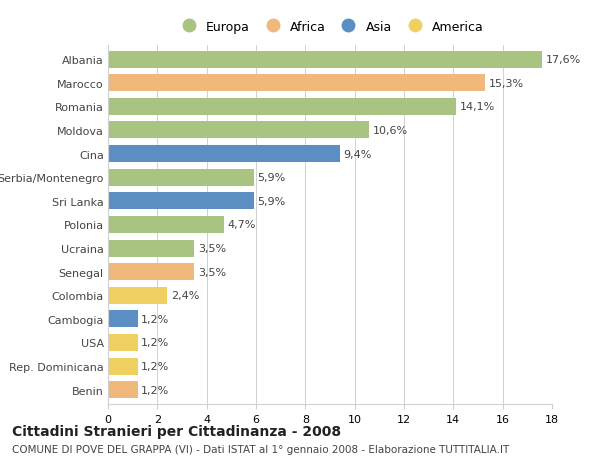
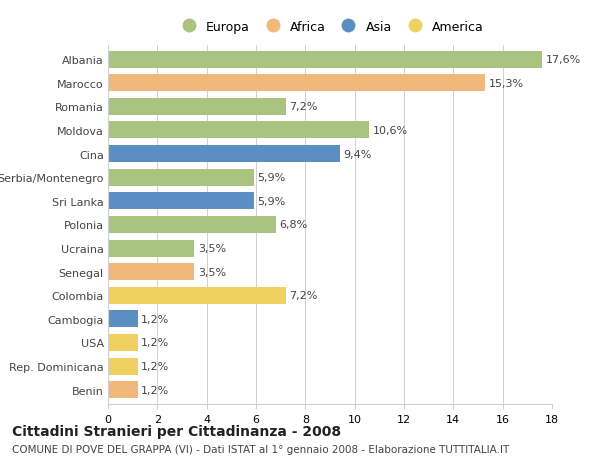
Romania: 14,1% -> 7,2%
Polonia: 4,7% -> 6,8%
Colombia: 2,4% -> 7,2%
